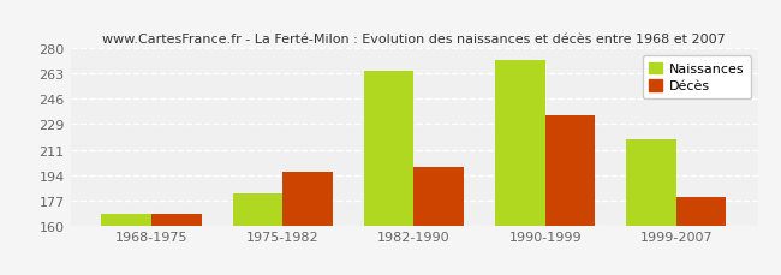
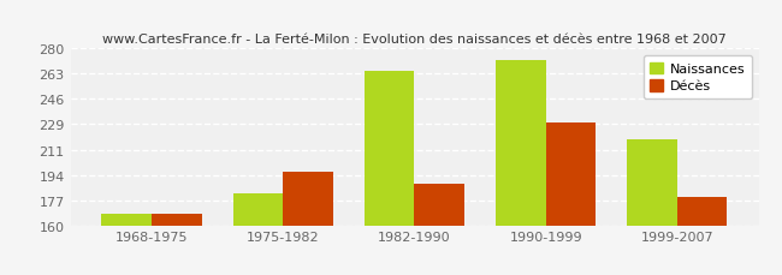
Décès/1982-1990: 200 -> 188
Décès/1990-1999: 235 -> 230
